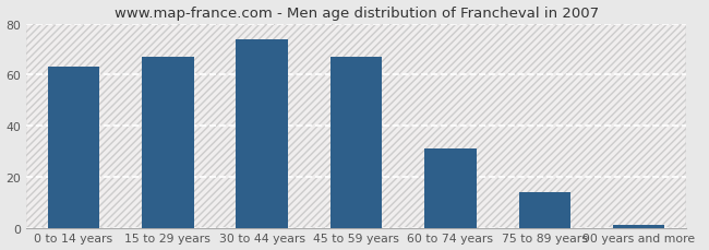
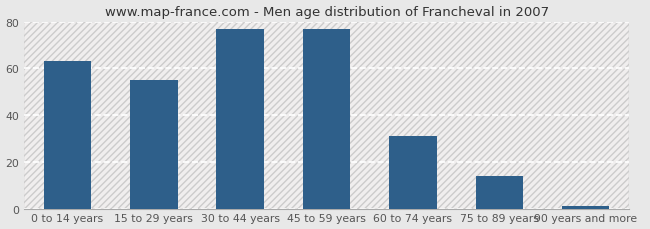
15 to 29 years: 67 -> 55
30 to 44 years: 74 -> 77
45 to 59 years: 67 -> 77
